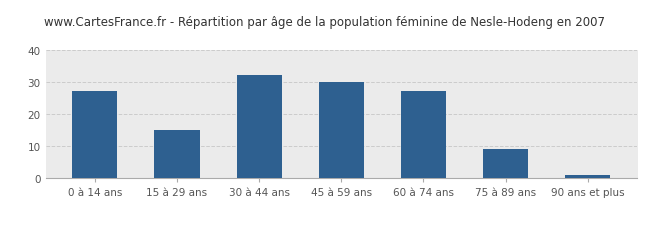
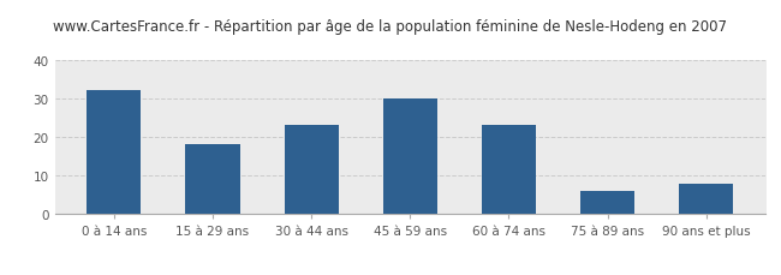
0 à 14 ans: 27 -> 32
15 à 29 ans: 15 -> 18
30 à 44 ans: 32 -> 23
60 à 74 ans: 27 -> 23
75 à 89 ans: 9 -> 6
90 ans et plus: 1 -> 8
